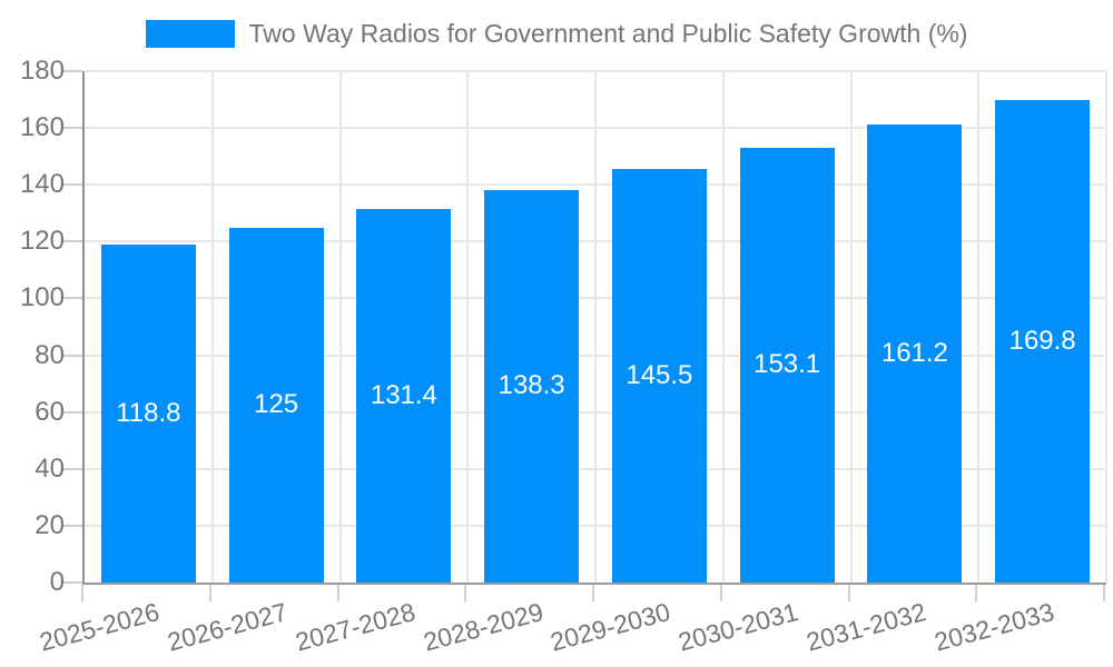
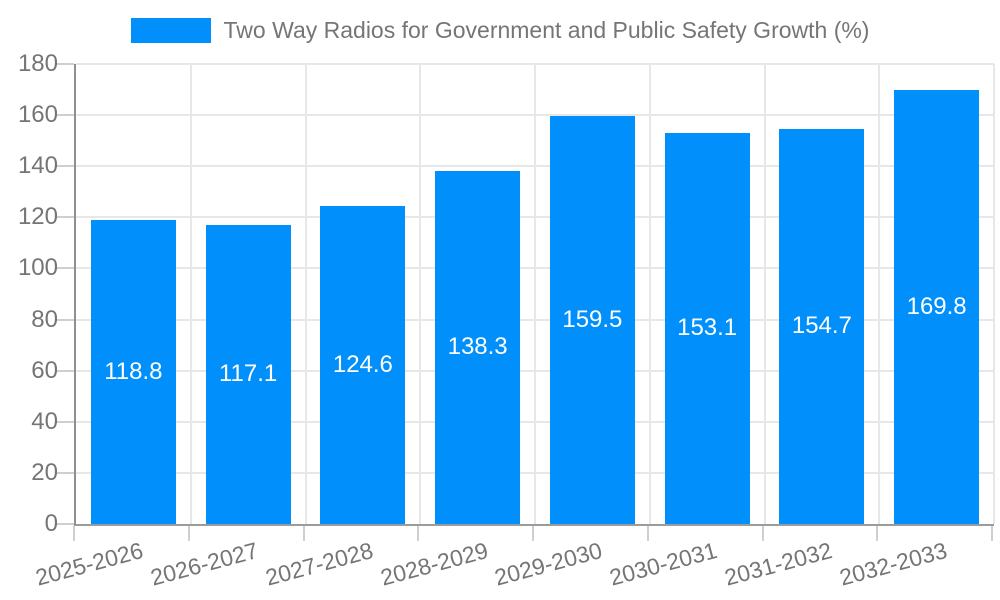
2026-2027: 125 -> 117.1
2027-2028: 131.4 -> 124.6
2029-2030: 145.5 -> 159.5
2031-2032: 161.2 -> 154.7
